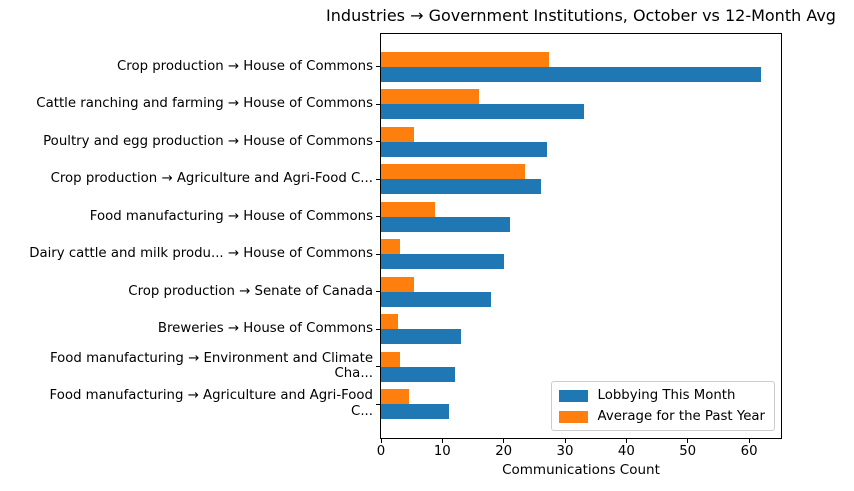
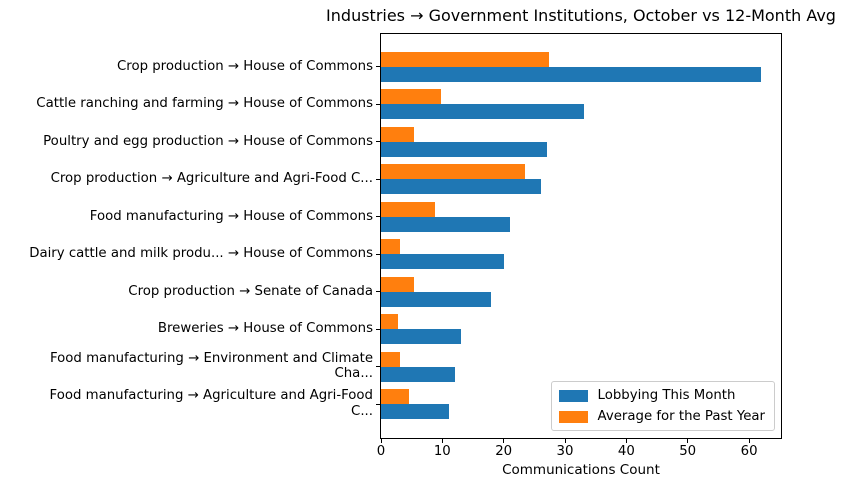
Average for the Past Year/Cattle ranching and farming → House of Commons: 16 -> 10
